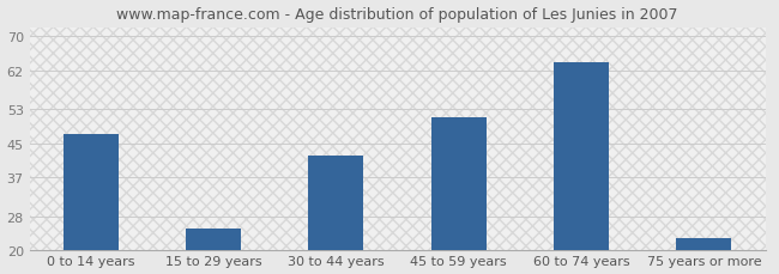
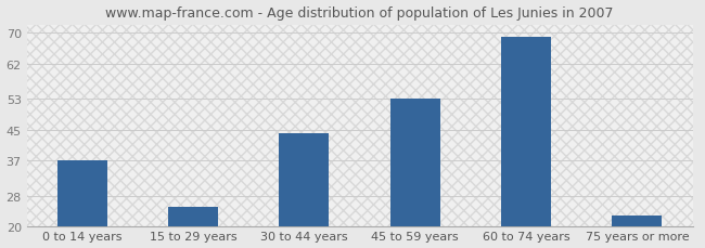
0 to 14 years: 47 -> 37
30 to 44 years: 42 -> 44
45 to 59 years: 51 -> 53
60 to 74 years: 64 -> 69
